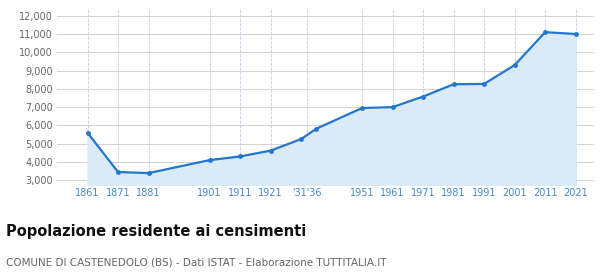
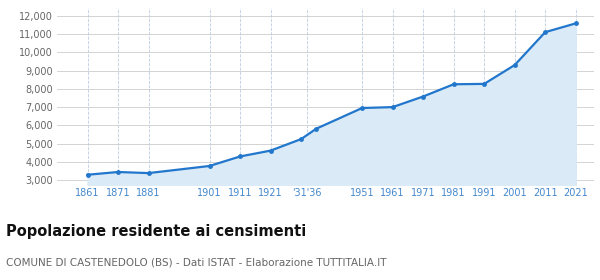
1861: 5,600 -> 3,300
1901: 4,100 -> 3,800
2021: 11,000 -> 11,600
